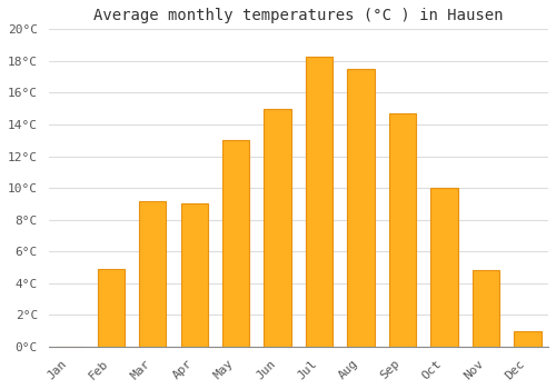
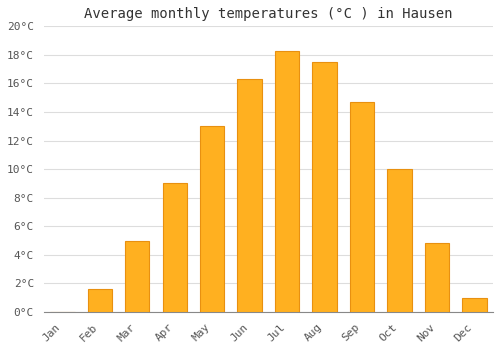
Feb: 4.9°C -> 1.6°C
Mar: 9.2°C -> 5.0°C
Jun: 15.0°C -> 16.3°C
